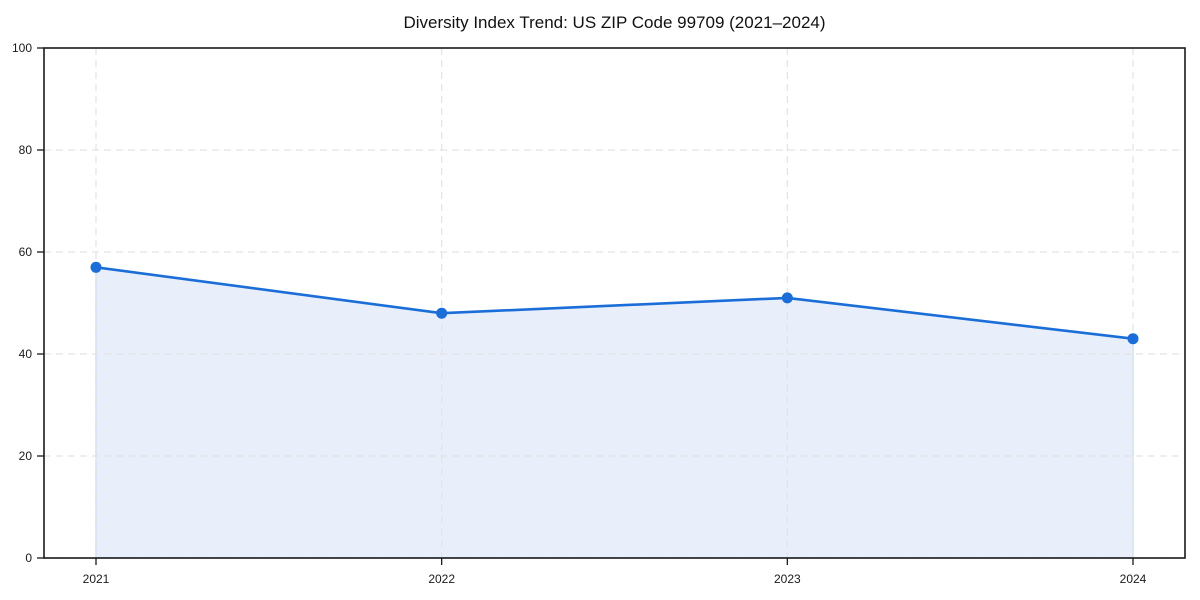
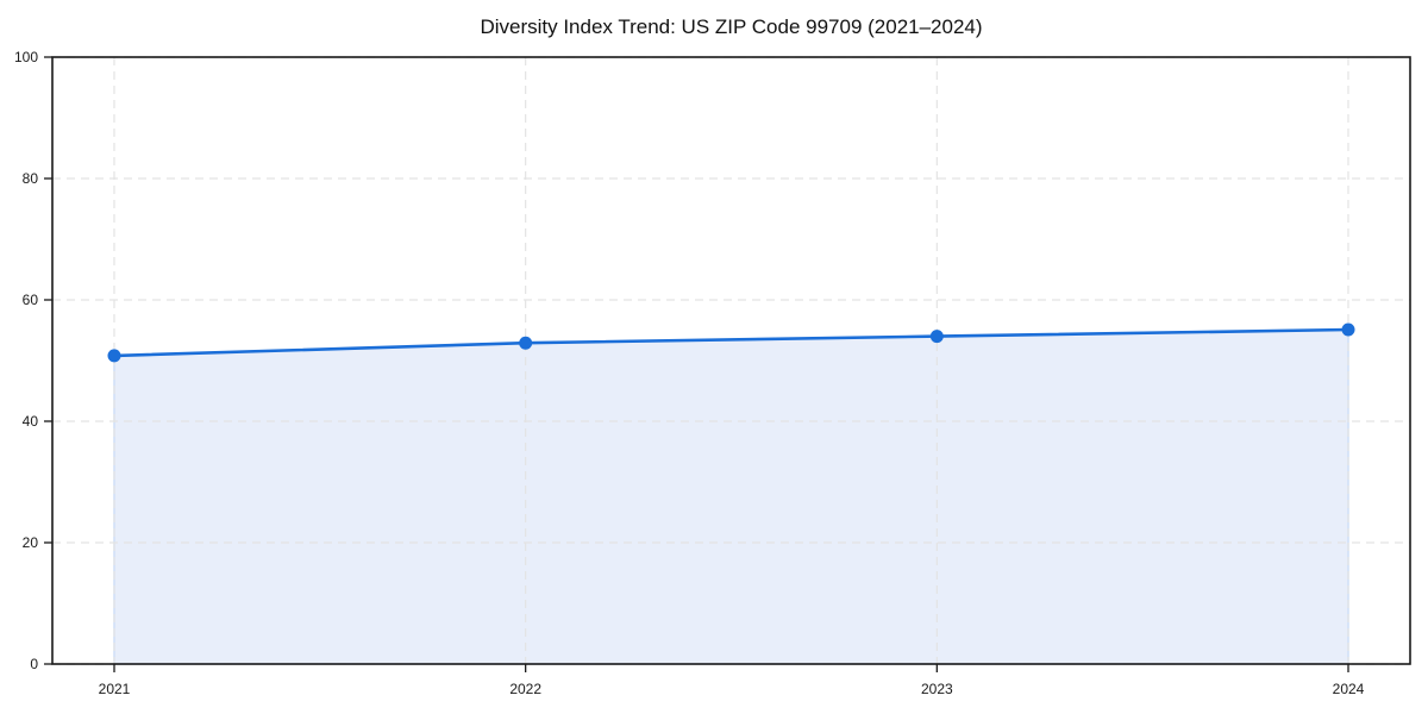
2021: 57 -> 51
2022: 48 -> 53
2023: 51 -> 54
2024: 43 -> 55
